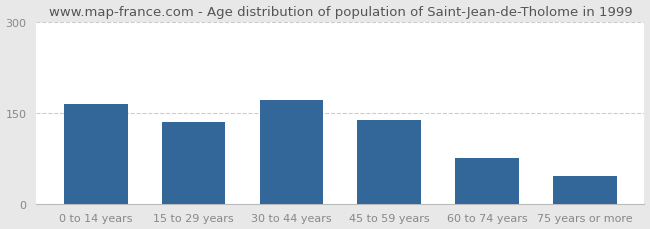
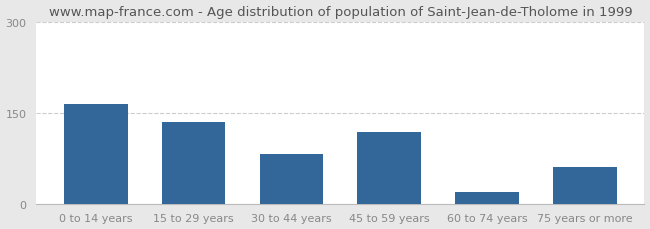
30 to 44 years: 170 -> 82
45 to 59 years: 138 -> 118
60 to 74 years: 75 -> 20
75 years or more: 45 -> 60
